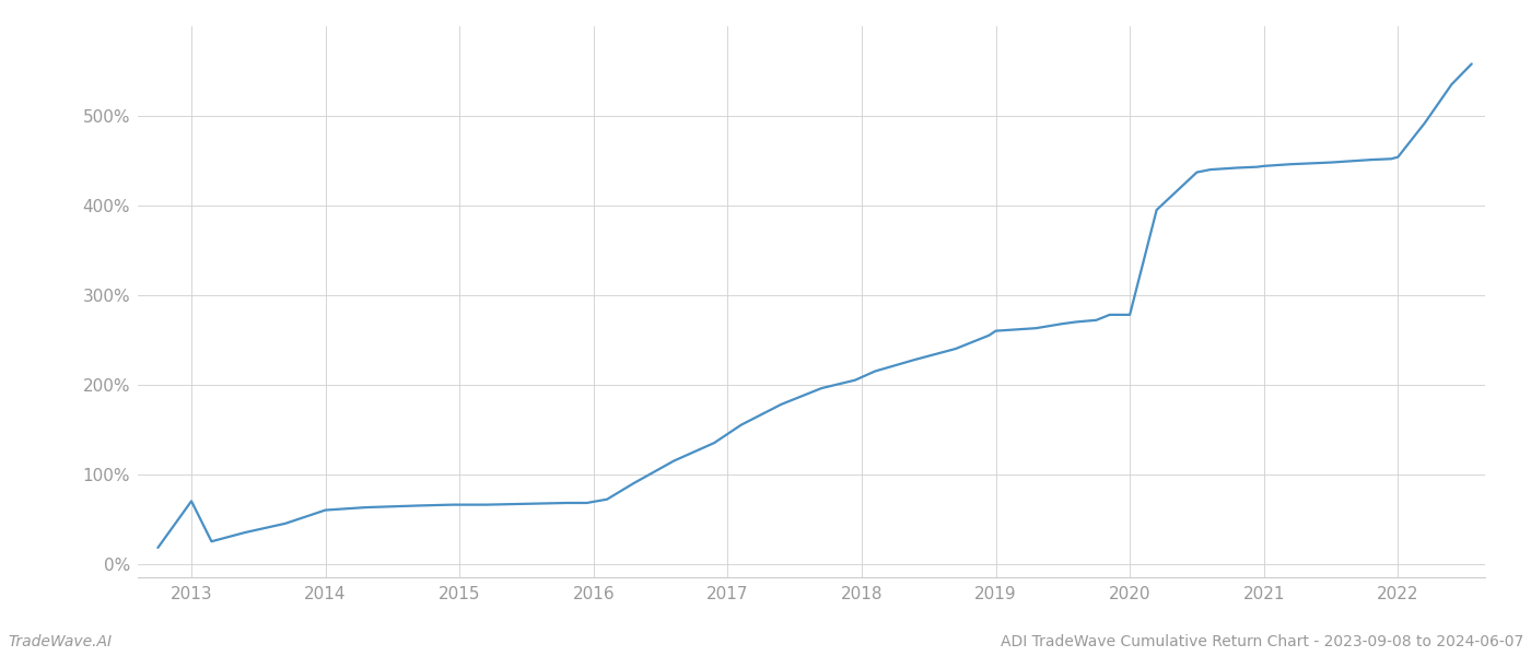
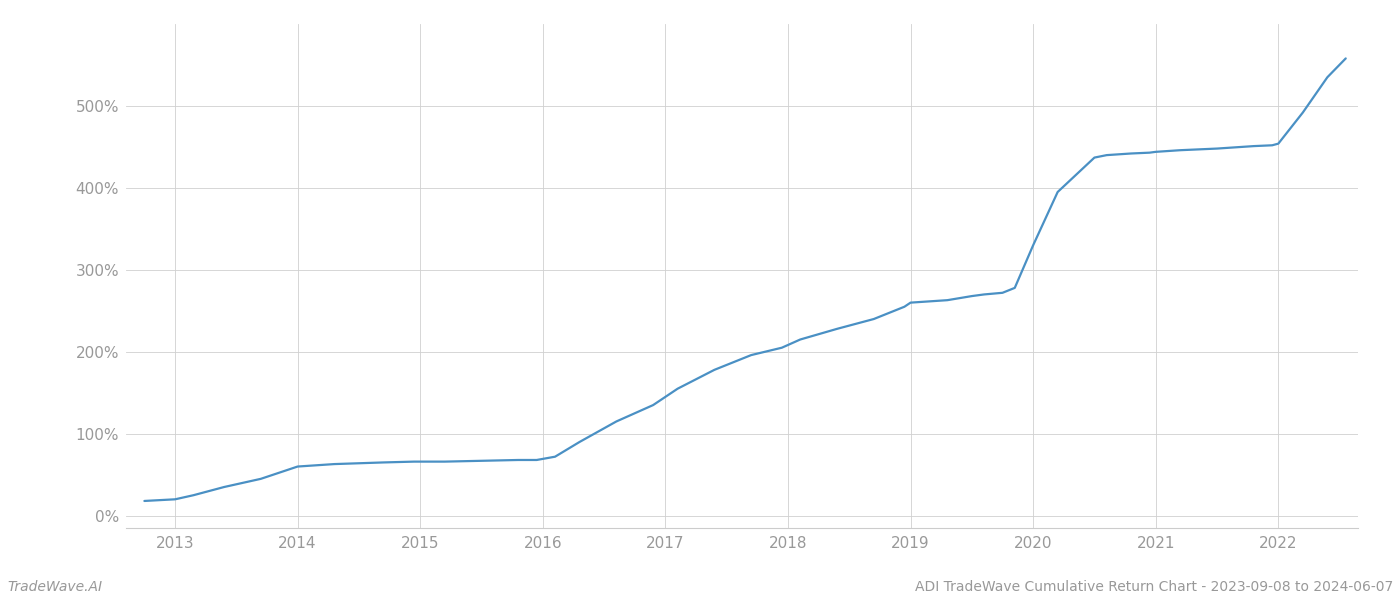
2013: 70% -> 20%
2020: 278% -> 330%
